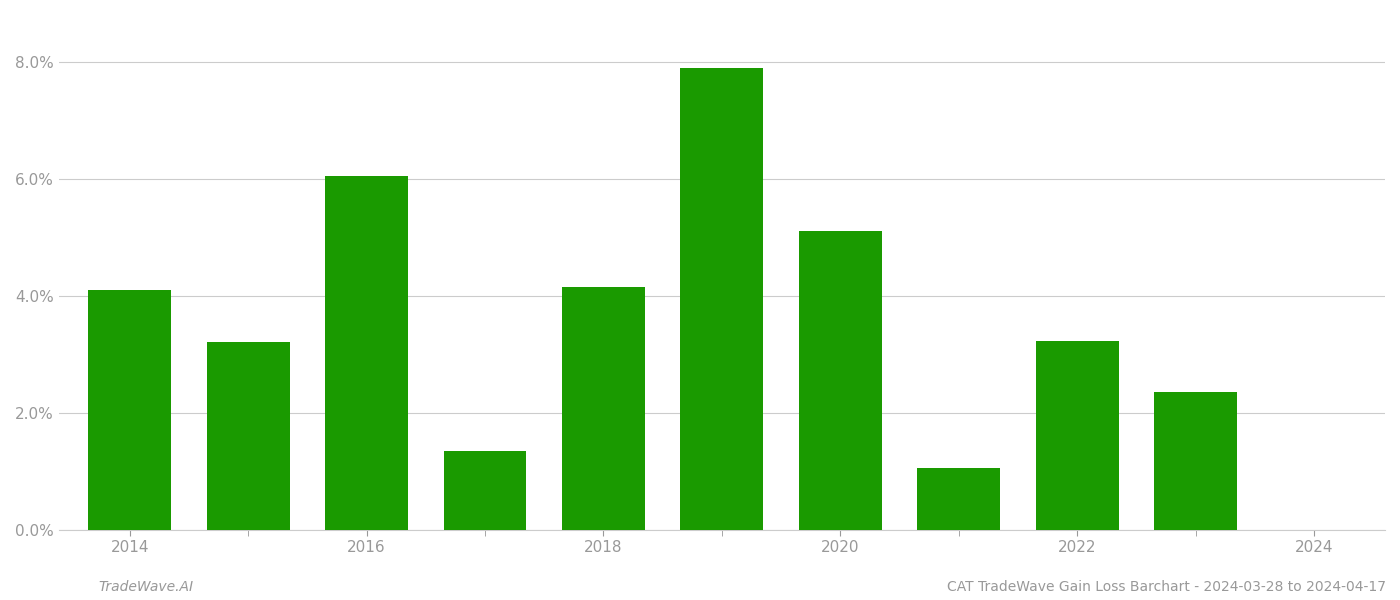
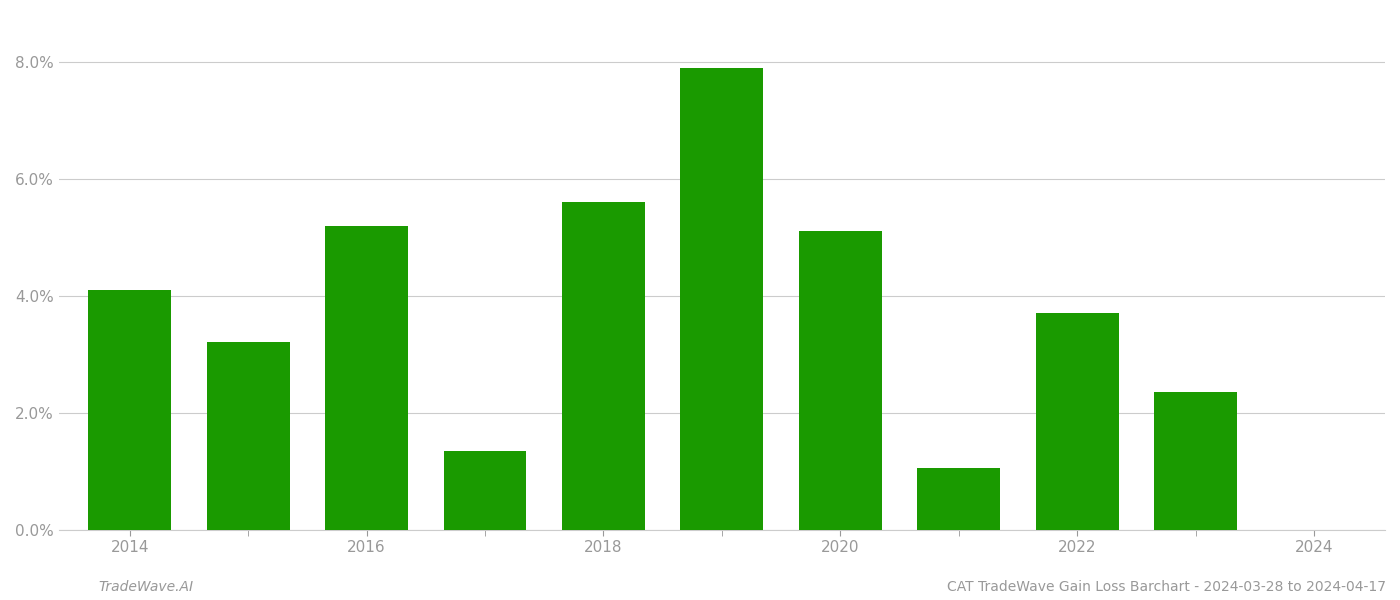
2016: 6.04% -> 5.20%
2018: 4.14% -> 5.60%
2022: 3.22% -> 3.70%
